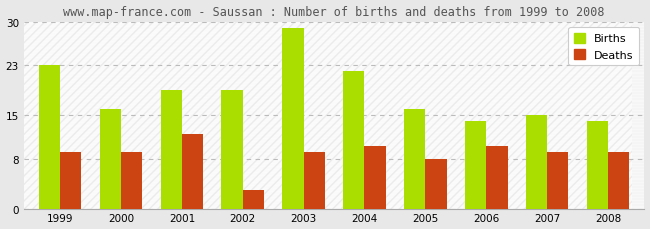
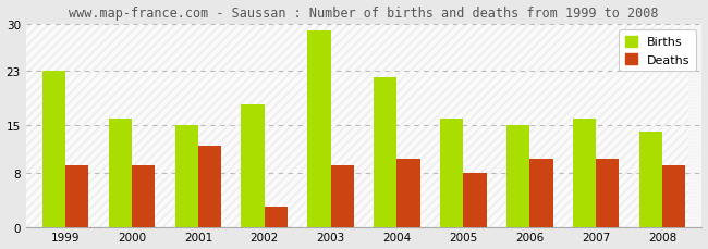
Births/2001: 19 -> 15
Births/2002: 19 -> 18
Births/2006: 14 -> 15
Births/2007: 15 -> 16
Deaths/2007: 9 -> 10
